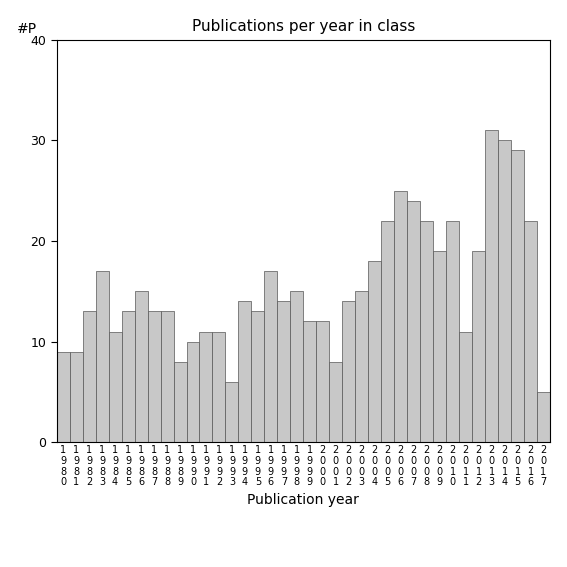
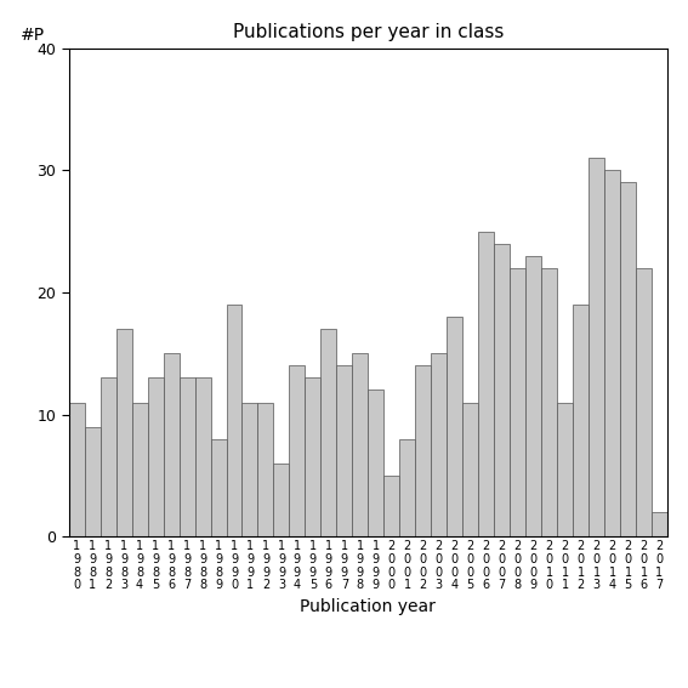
1 9 8 0: 9 -> 11
1 9 9 0: 10 -> 19
2 0 0 0: 12 -> 5
2 0 0 5: 22 -> 11
2 0 0 9: 19 -> 23
2 0 1 7: 5 -> 2
